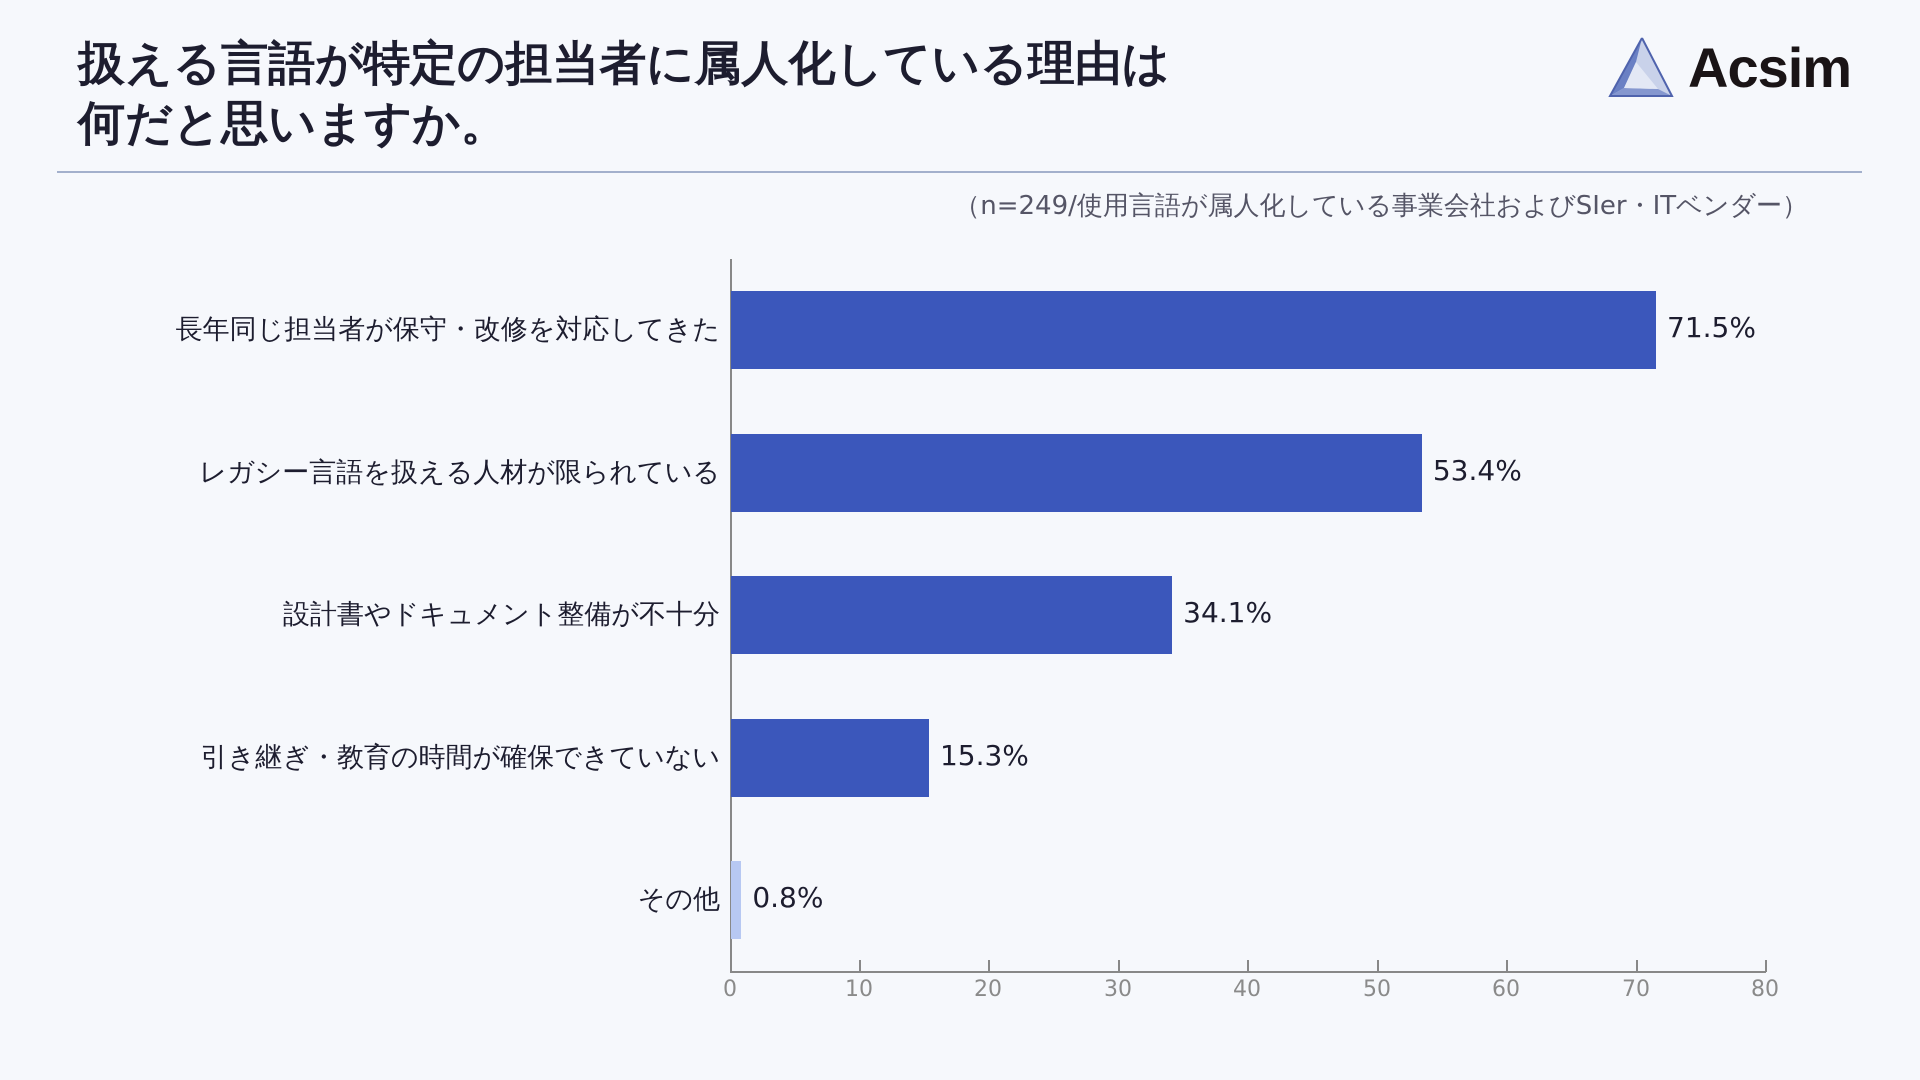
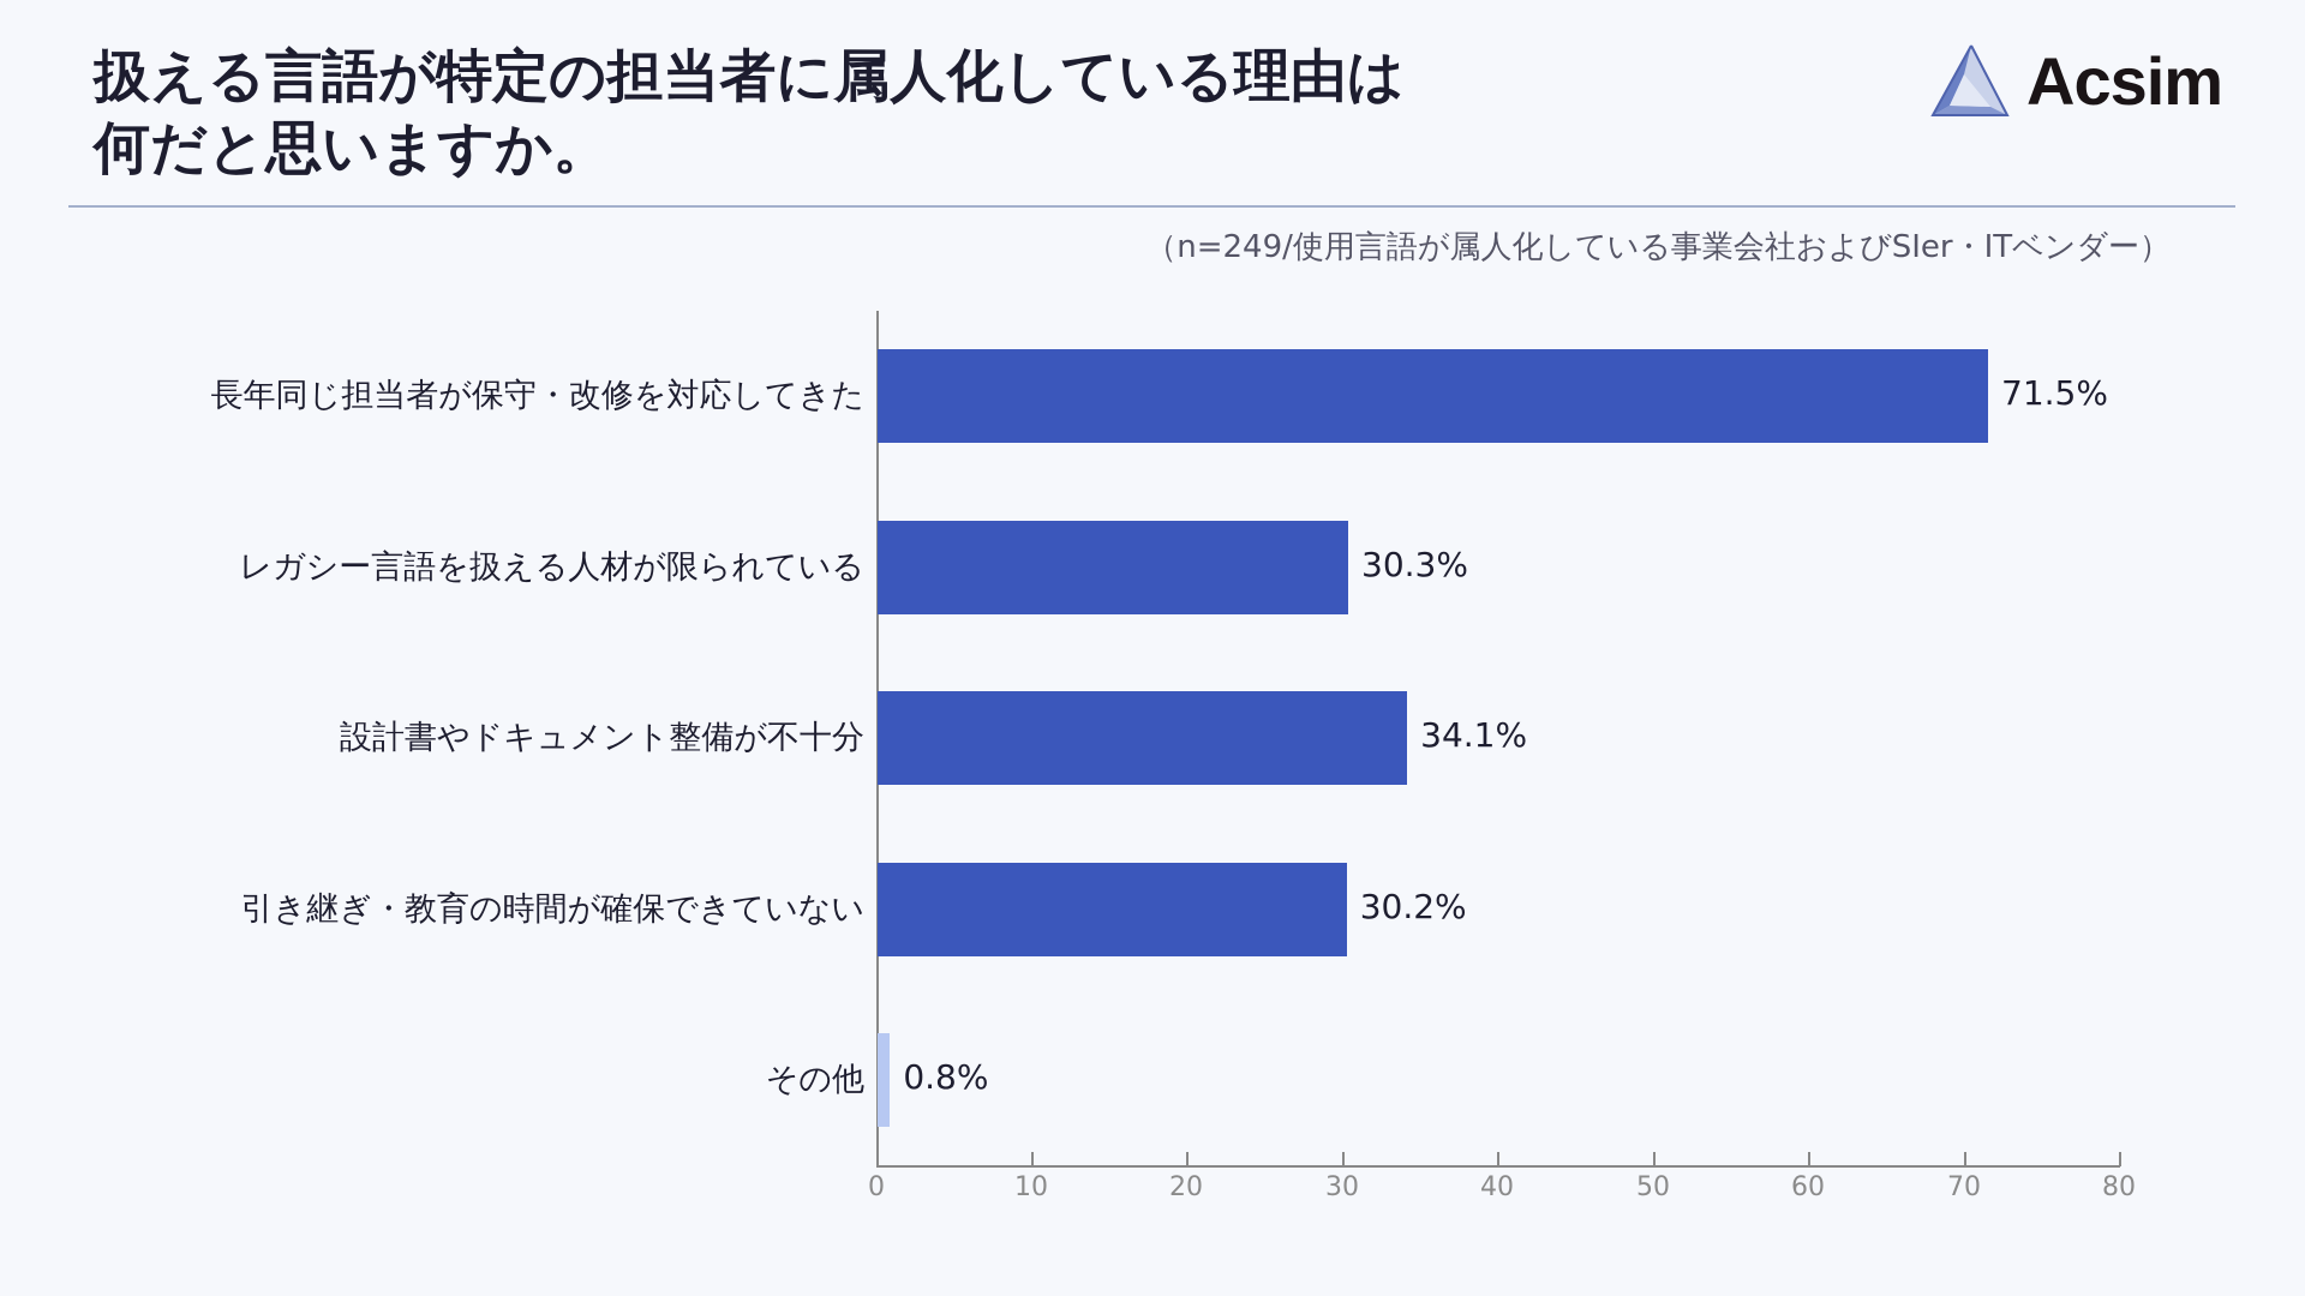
レガシー言語を扱える人材が限られている: 53.4% -> 30.3%
引き継ぎ・教育の時間が確保できていない: 15.3% -> 30.2%
